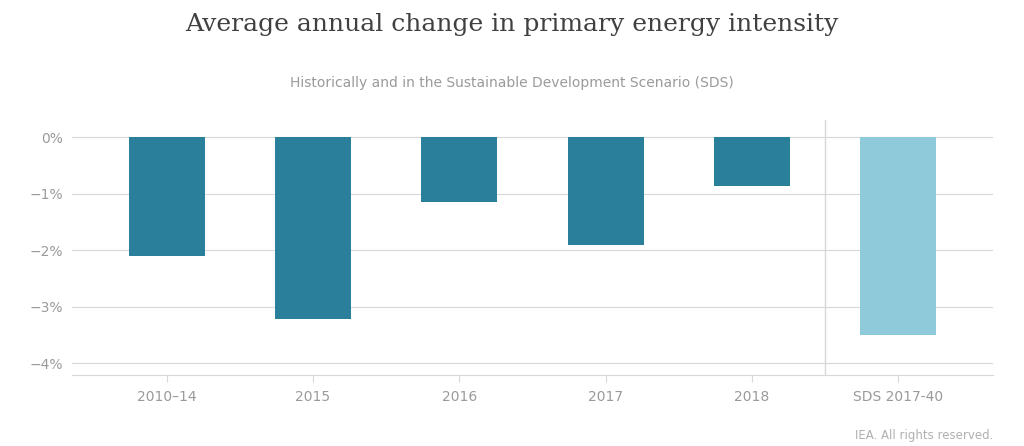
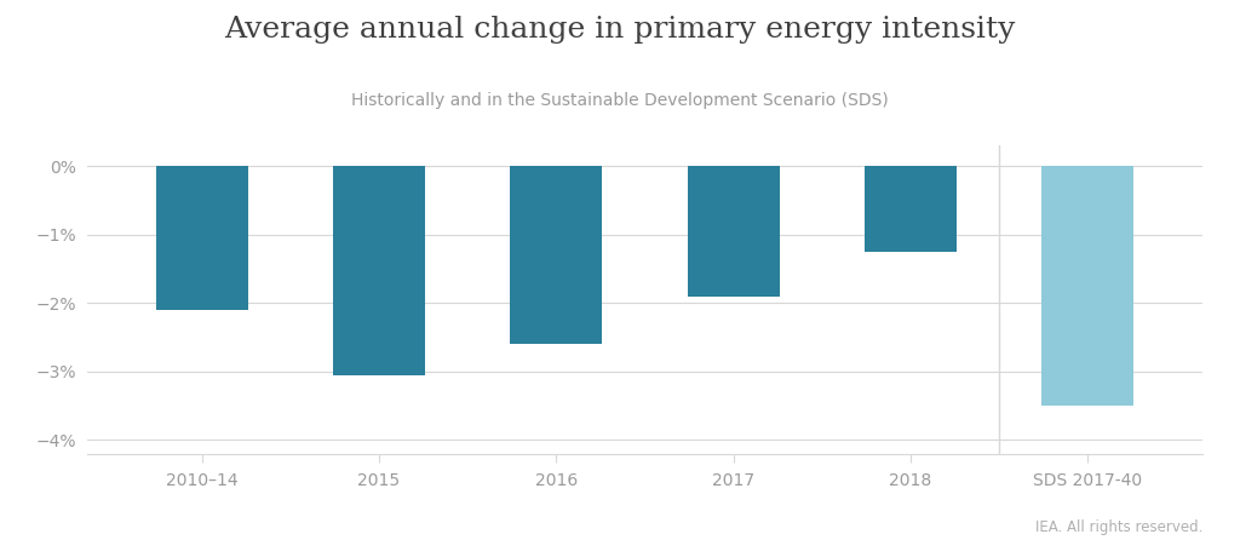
2015: -3.22% -> -3.05%
2016: -1.14% -> -2.60%
2018: -0.86% -> -1.25%
